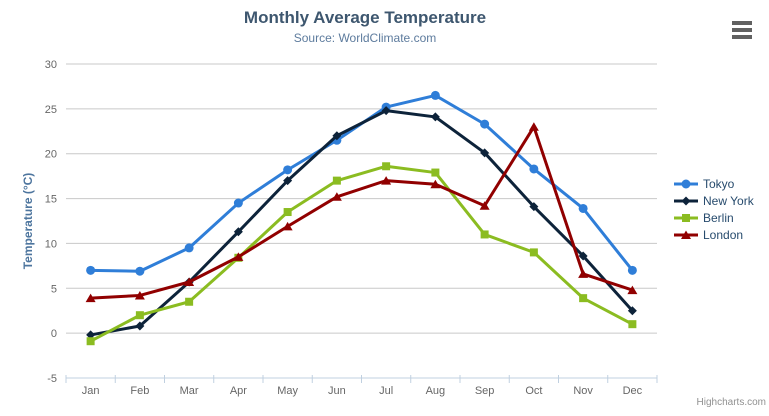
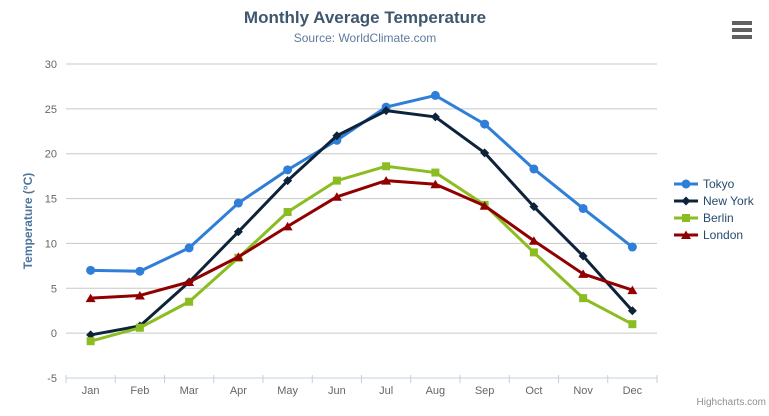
Berlin/Feb: 2 -> 1
Berlin/Sep: 11 -> 14
London/Oct: 23 -> 10
Tokyo/Dec: 7 -> 10
